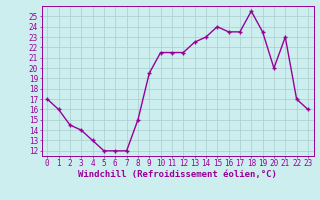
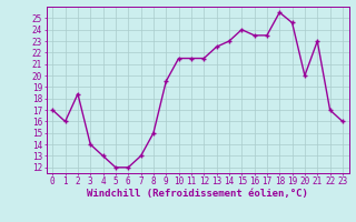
2: 14.5 -> 18.4
7: 12.0 -> 13.0
19: 23.5 -> 24.6
